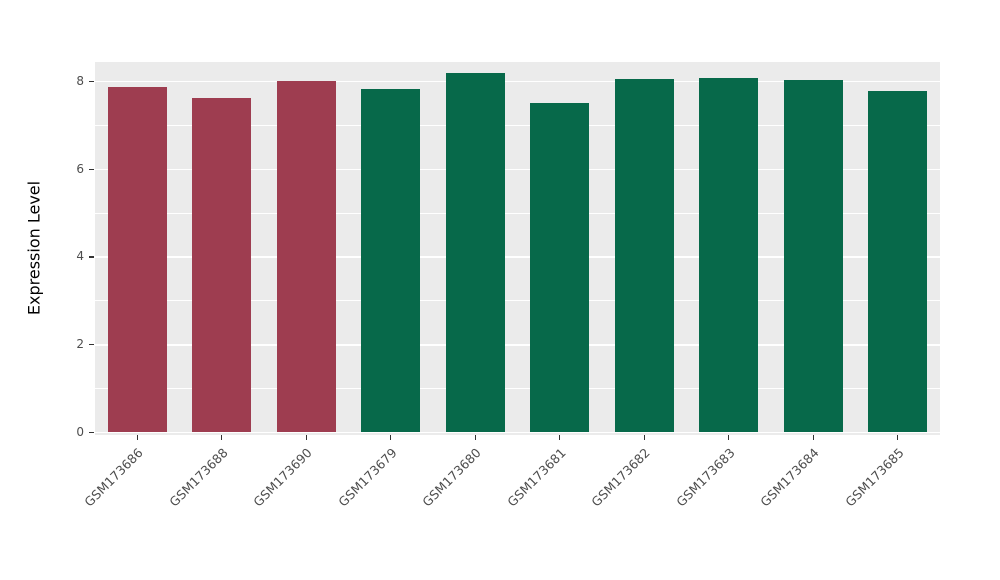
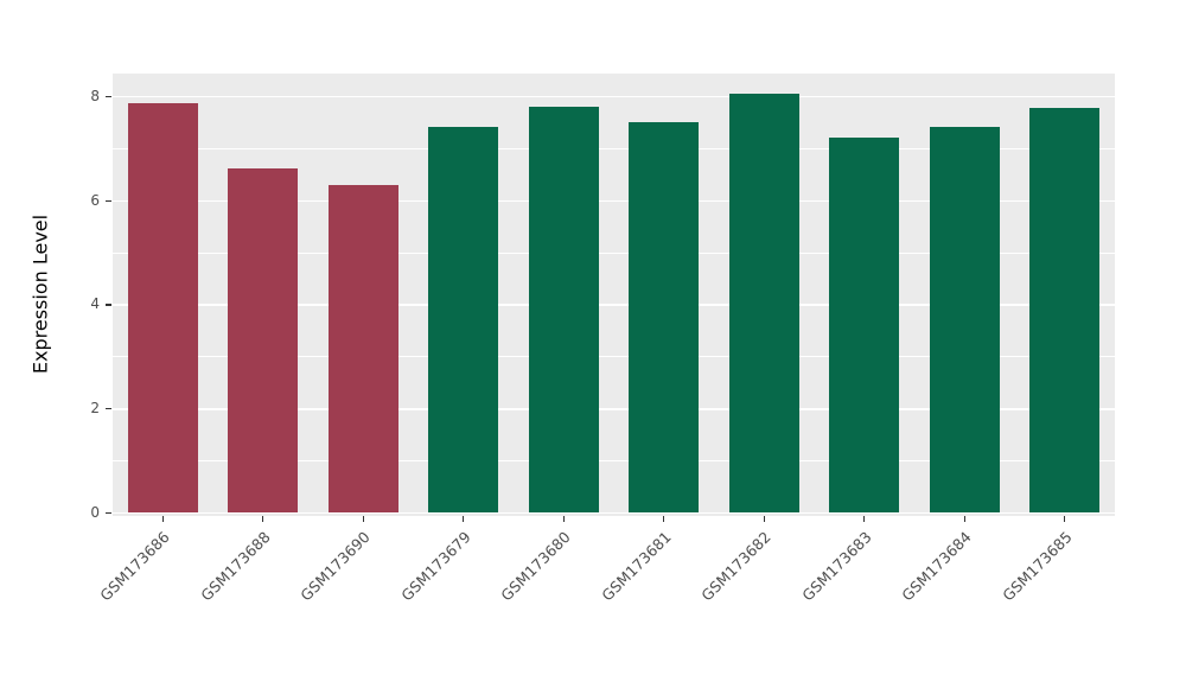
GSM173688: 7.6 -> 6.6
GSM173690: 8.0 -> 6.3
GSM173679: 7.8 -> 7.4
GSM173680: 8.2 -> 7.8
GSM173683: 8.1 -> 7.2
GSM173684: 8.0 -> 7.4
